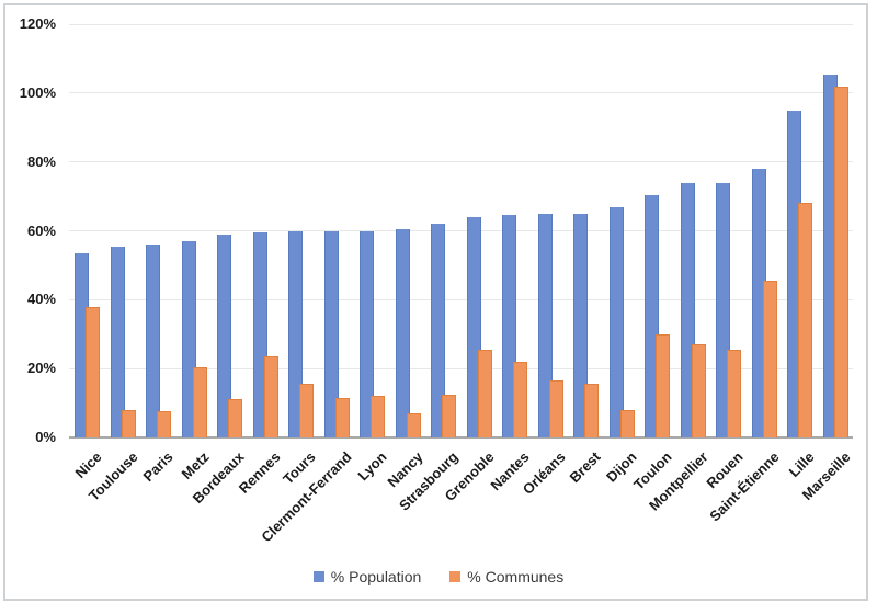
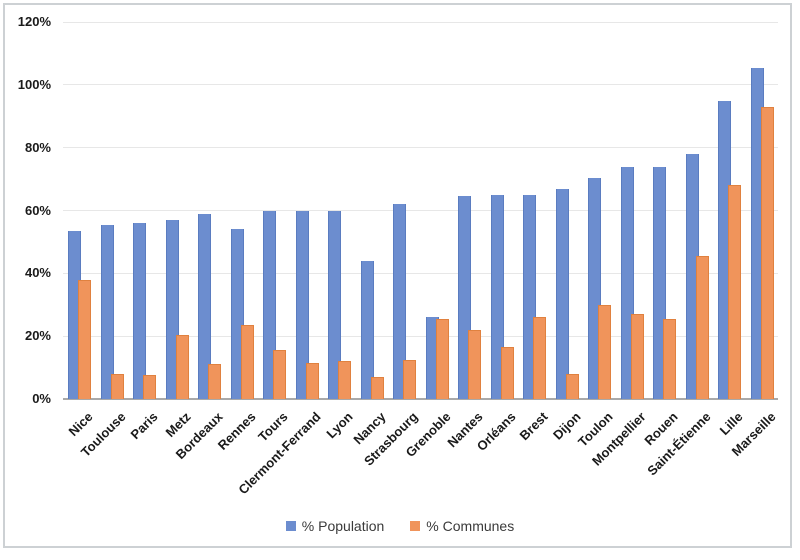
% Population/Rennes: 60% -> 54%
% Population/Nancy: 60% -> 44%
% Population/Grenoble: 64% -> 26%
% Communes/Brest: 16% -> 26%
% Communes/Marseille: 102% -> 93%
